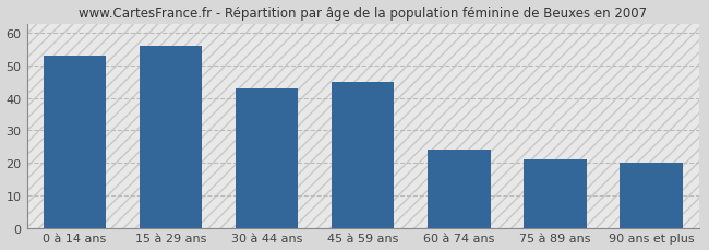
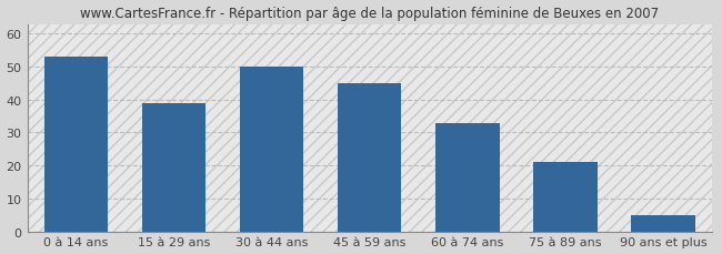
15 à 29 ans: 56 -> 39
30 à 44 ans: 43 -> 50
60 à 74 ans: 24 -> 33
90 ans et plus: 20 -> 5
